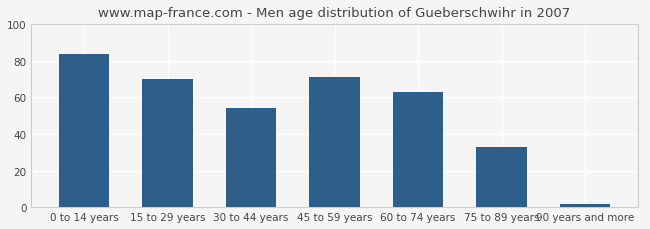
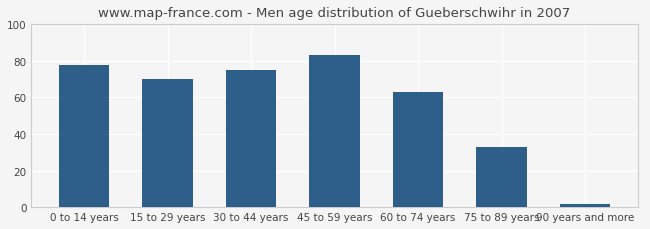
0 to 14 years: 84 -> 78
30 to 44 years: 54 -> 75
45 to 59 years: 71 -> 83
